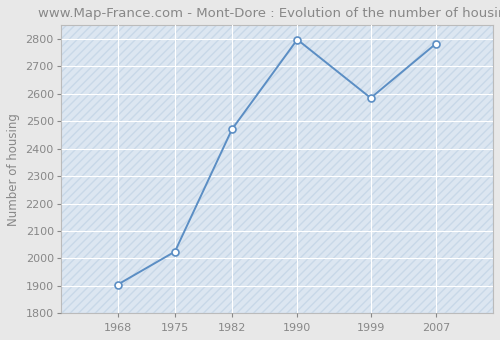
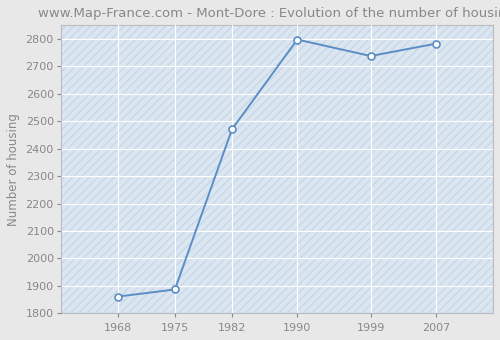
1968: 1905 -> 1861
1975: 2025 -> 1887
1999: 2585 -> 2738
